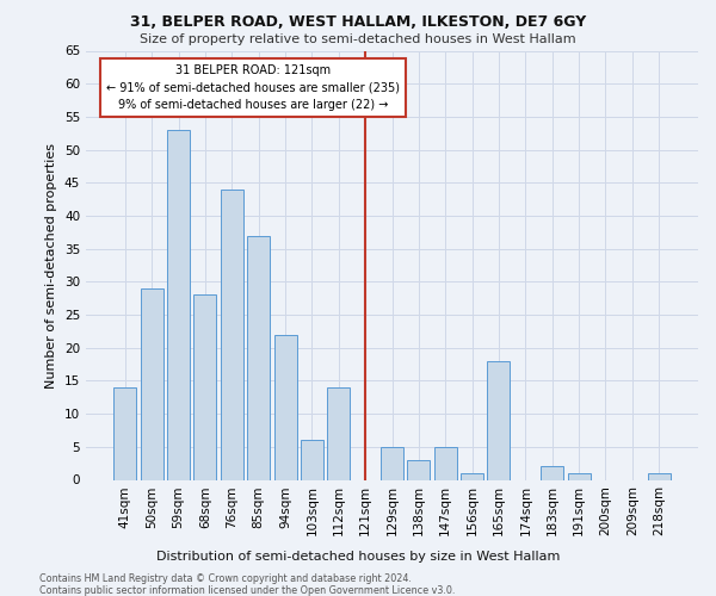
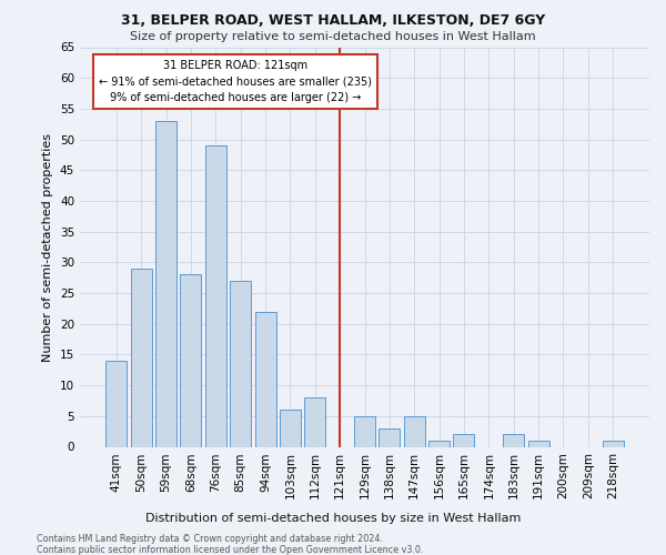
76sqm: 44 -> 49
85sqm: 37 -> 27
112sqm: 14 -> 8
165sqm: 18 -> 2
